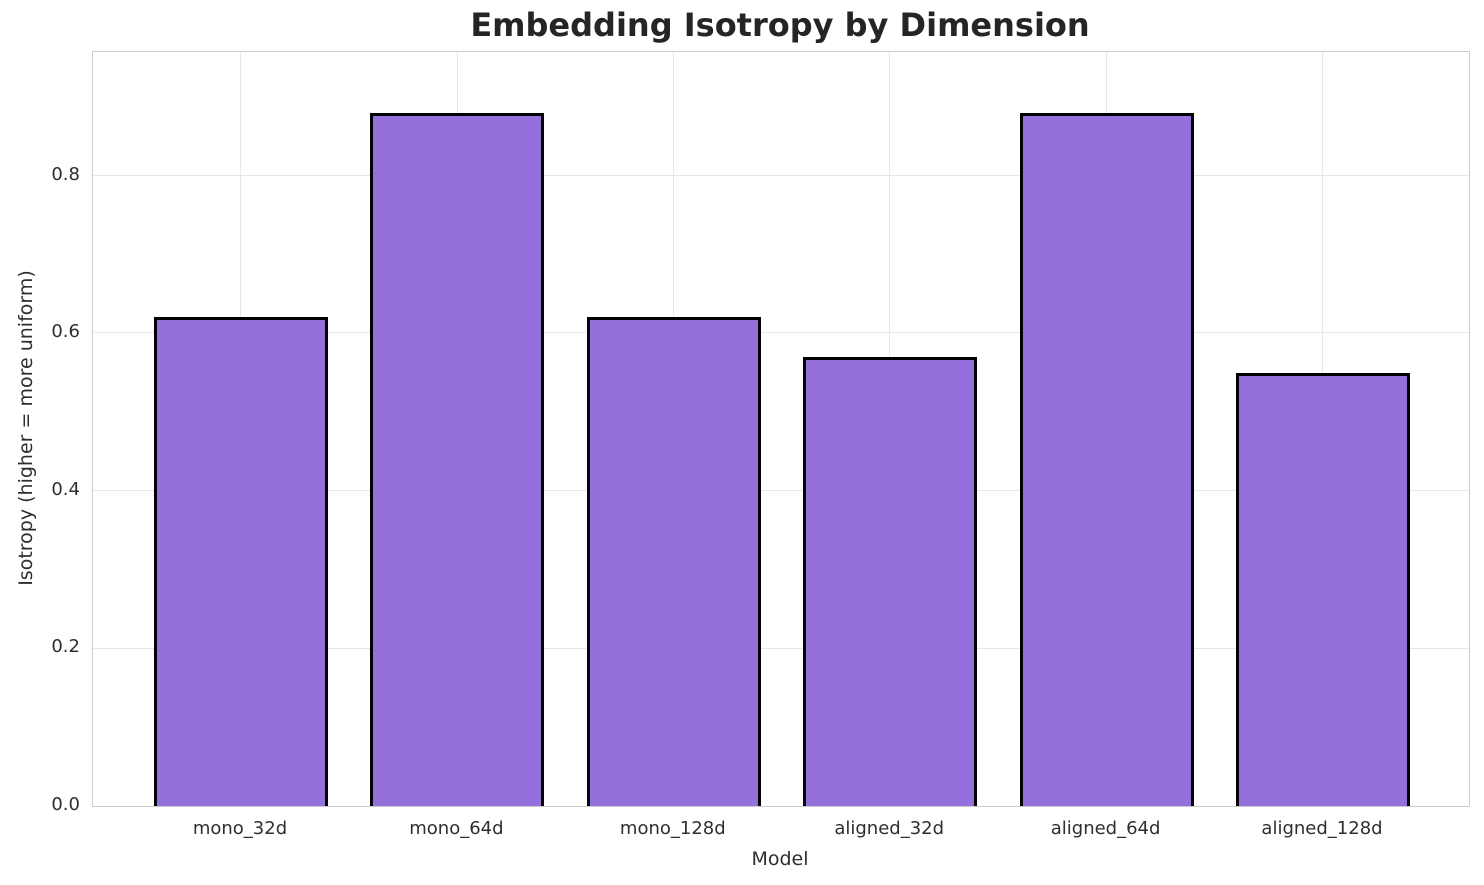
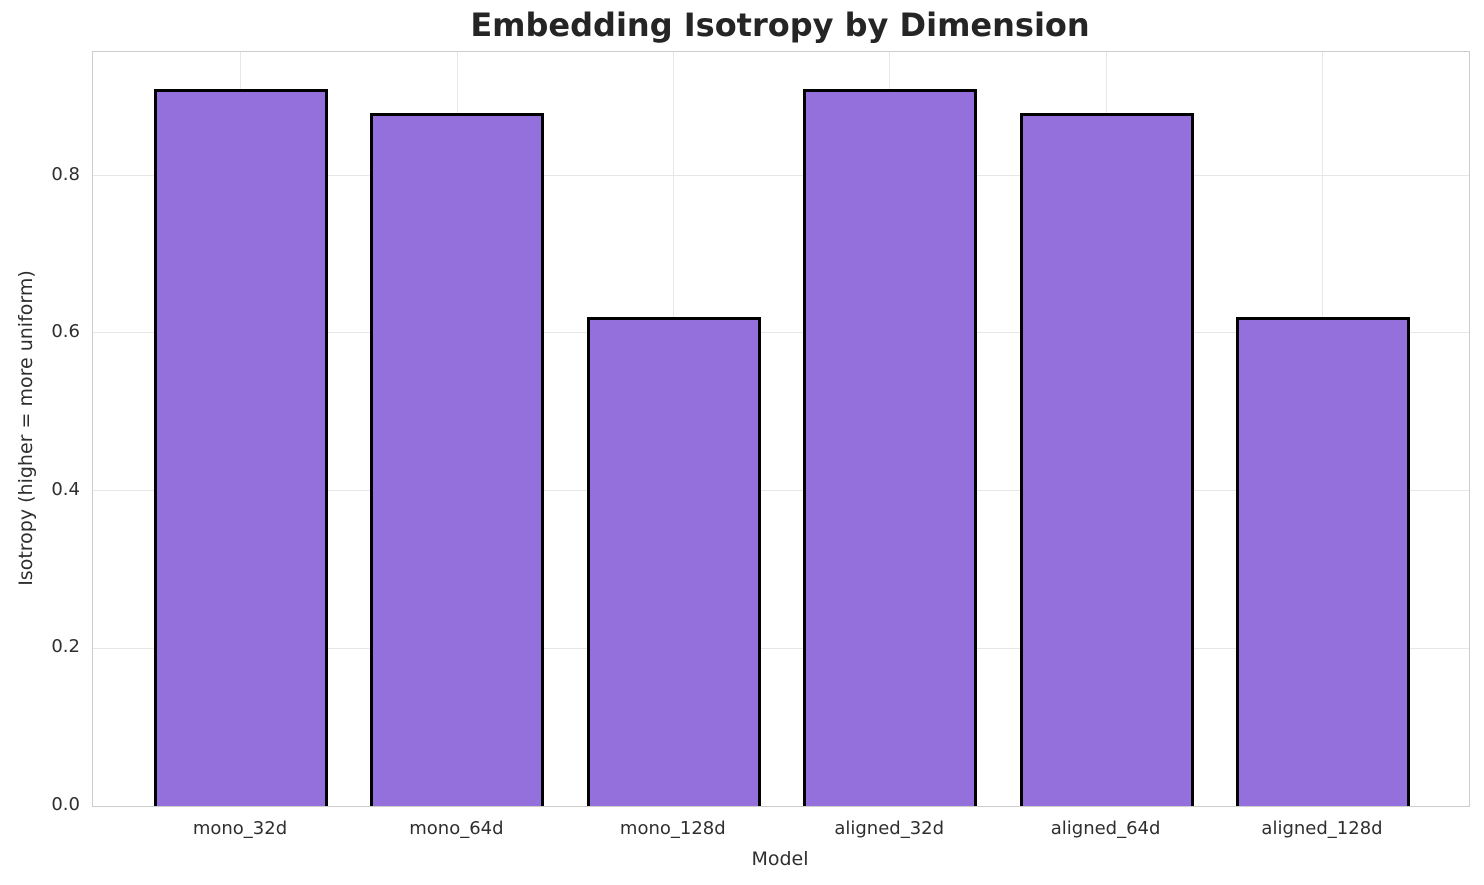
mono_32d: 0.62 -> 0.91
aligned_32d: 0.57 -> 0.91
aligned_128d: 0.55 -> 0.62
